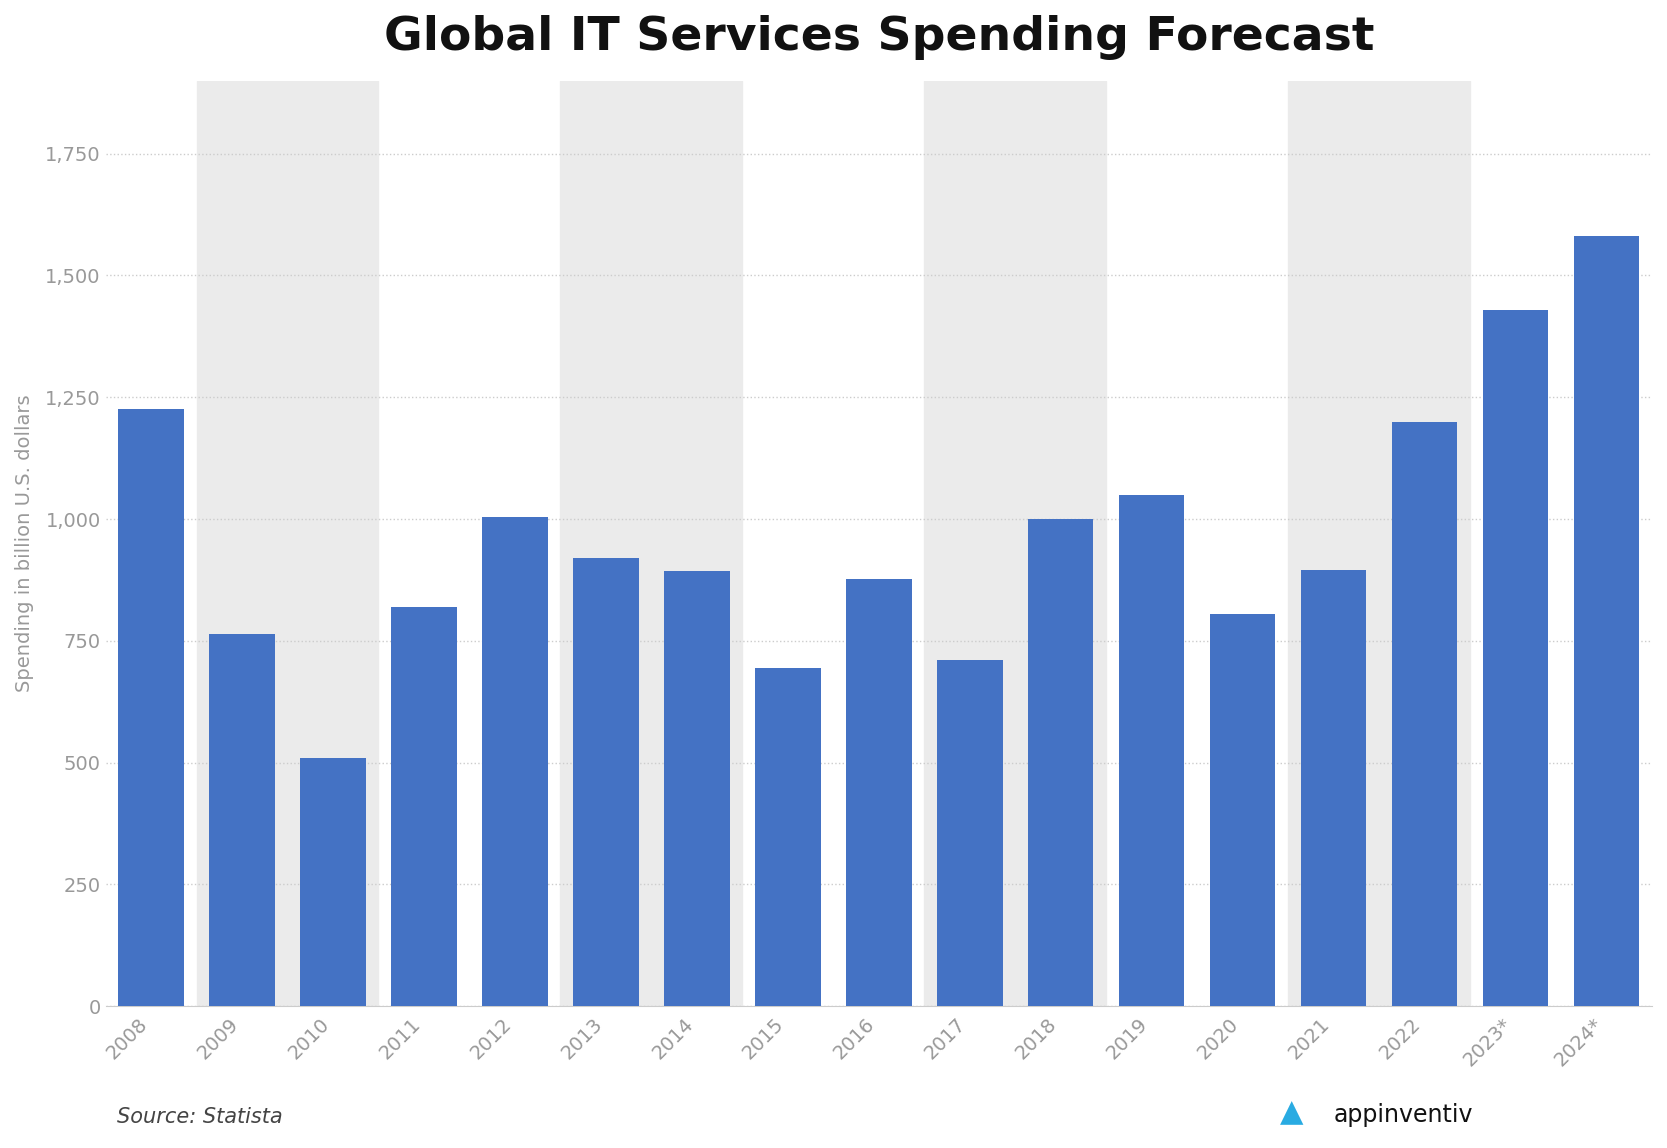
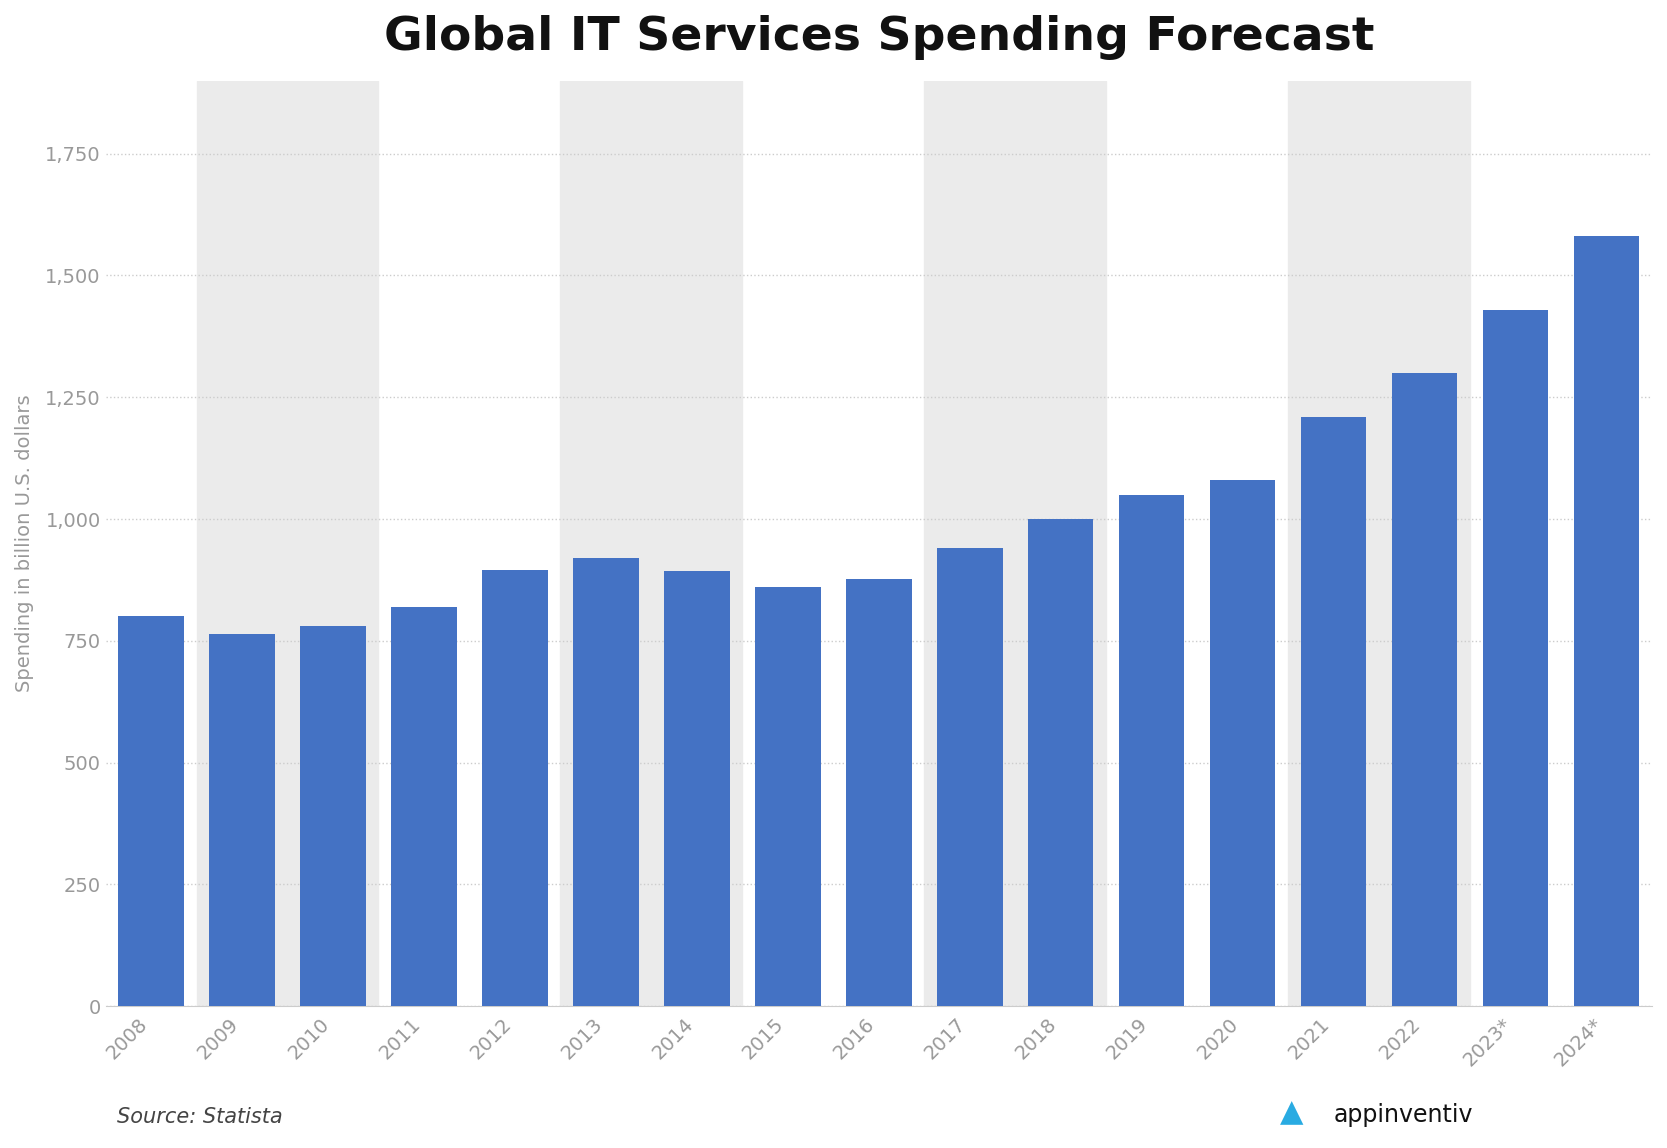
2008: 1,225 -> 800
2010: 510 -> 781
2012: 1,005 -> 896
2015: 695 -> 861
2017: 710 -> 940
2020: 805 -> 1,080
2021: 895 -> 1,210
2022: 1,200 -> 1,300
